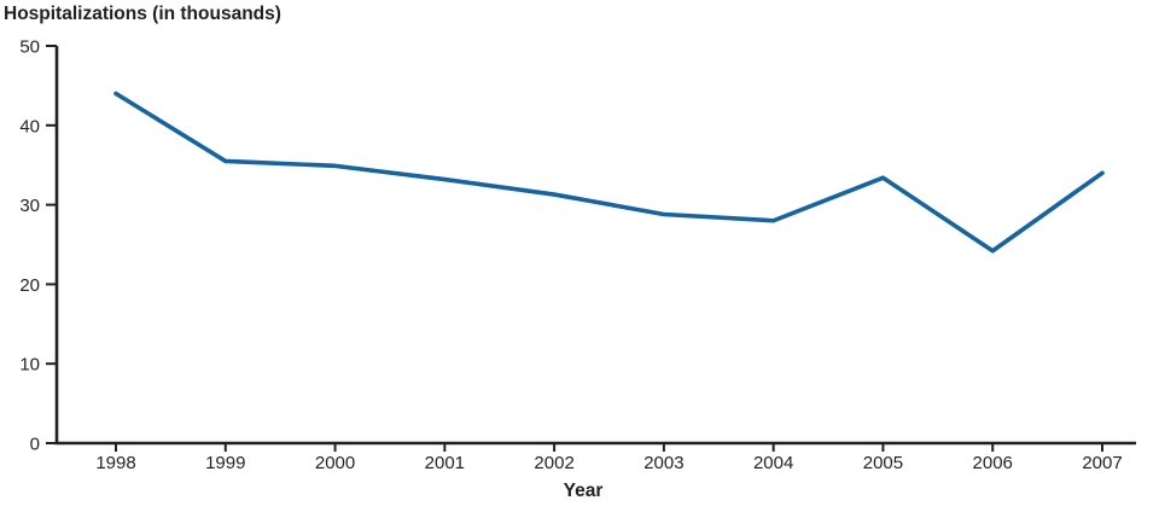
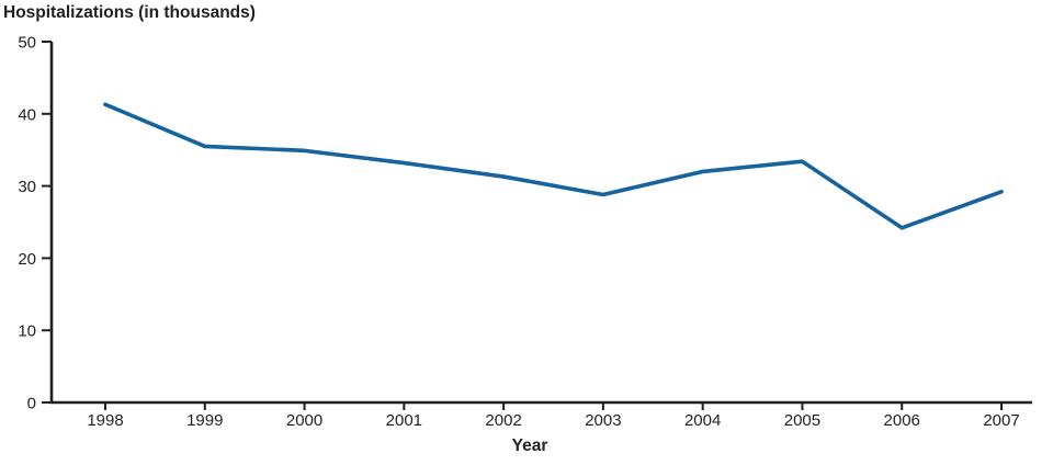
1998: 44 -> 41
2004: 28 -> 32
2007: 34 -> 29
